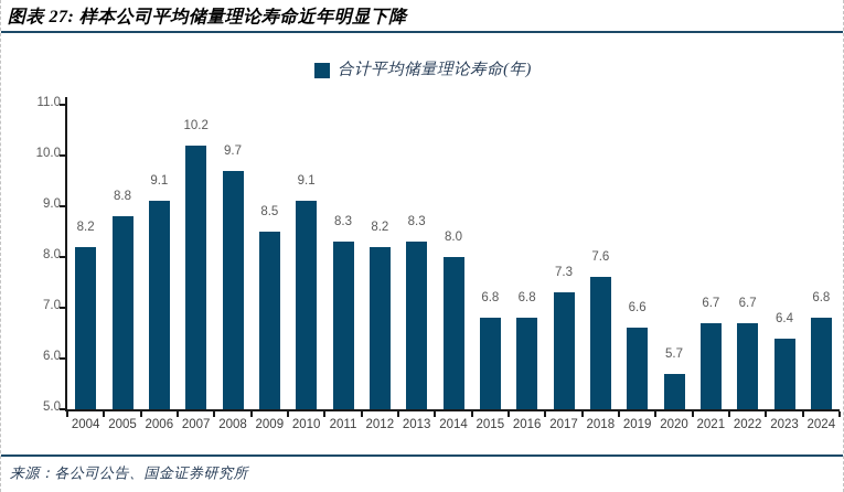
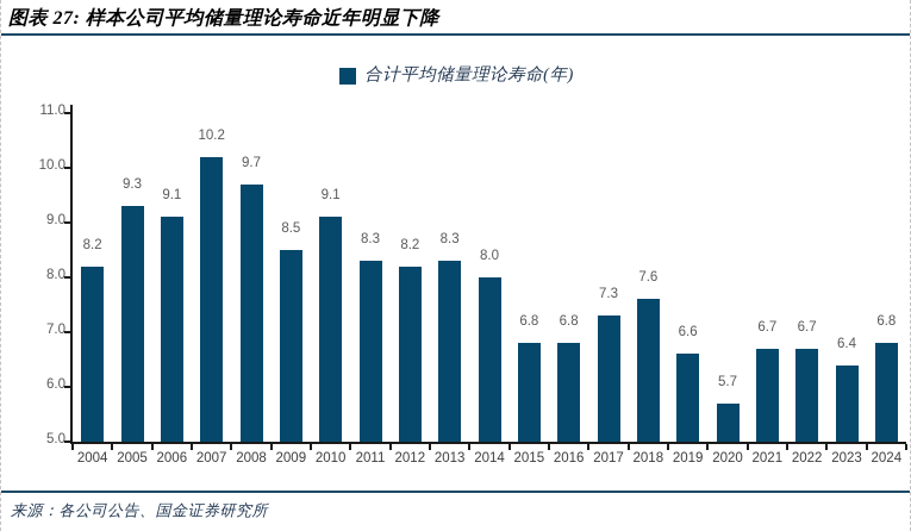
2005: 8.8 -> 9.3
